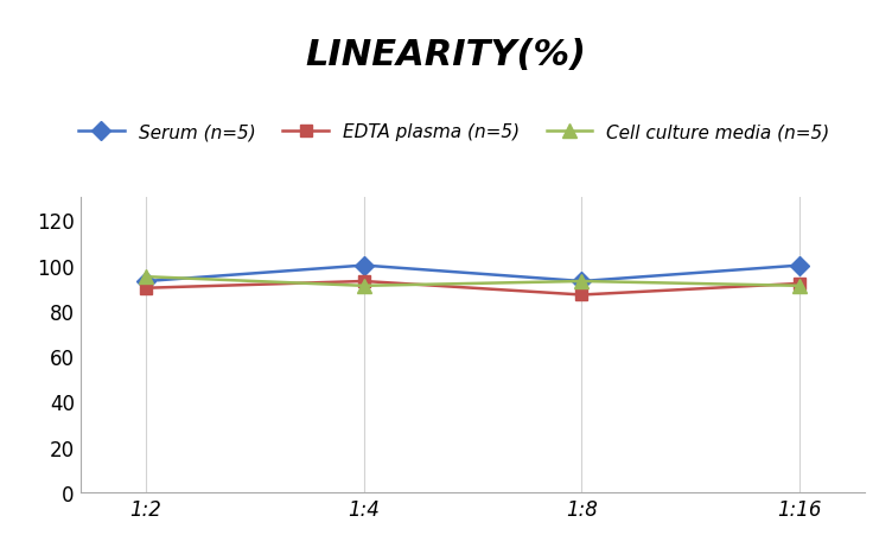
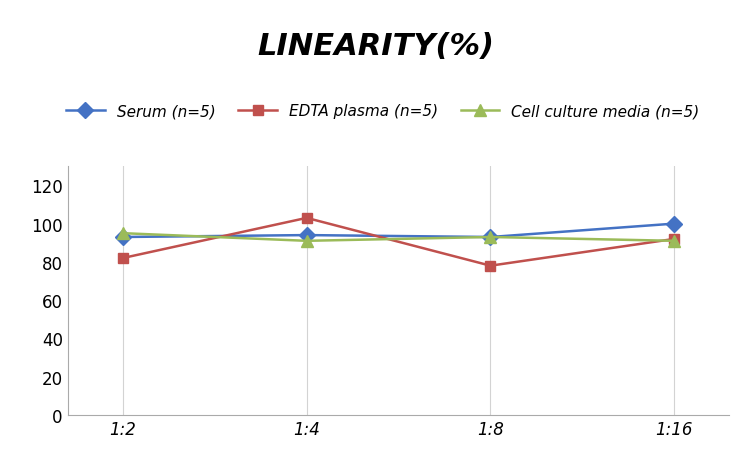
EDTA plasma (n=5)/1:2: 90 -> 82
Serum (n=5)/1:4: 100 -> 94
EDTA plasma (n=5)/1:4: 93 -> 103
EDTA plasma (n=5)/1:8: 87 -> 78
